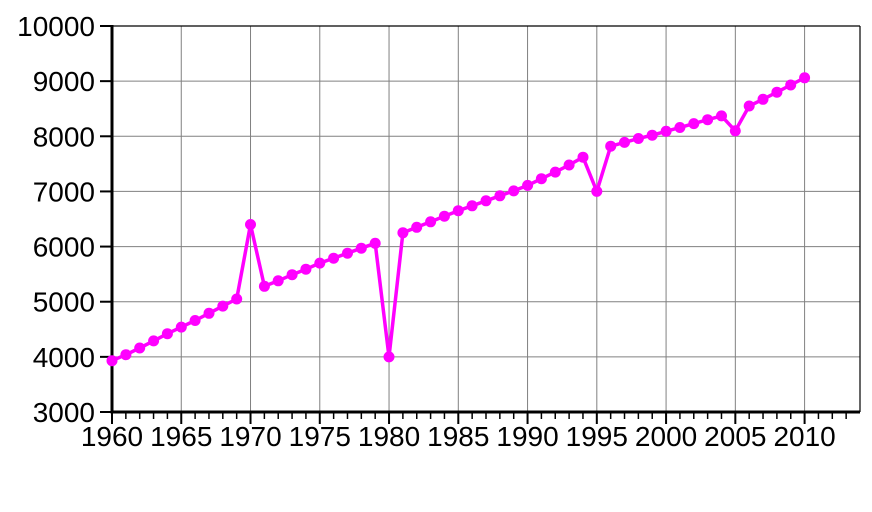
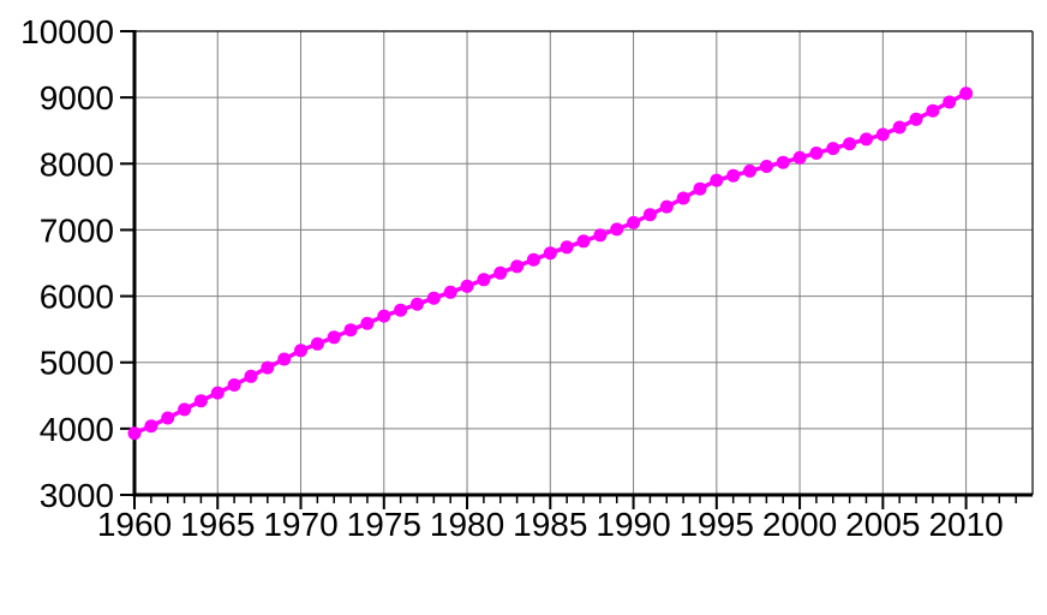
1970: 6400 -> 5200
1980: 4000 -> 6200
1995: 7000 -> 7800
2005: 8100 -> 8400
